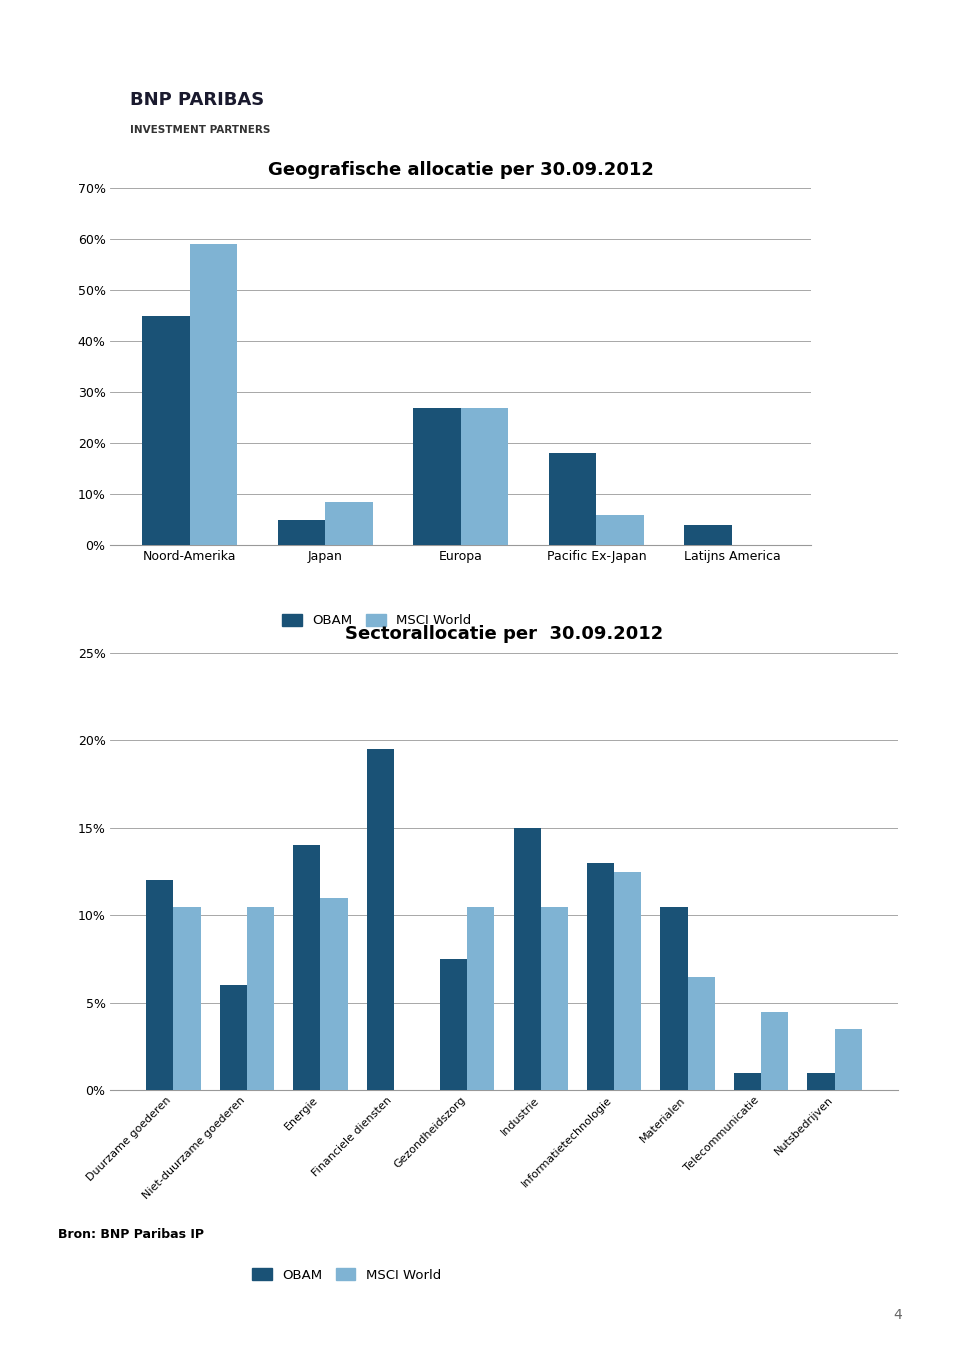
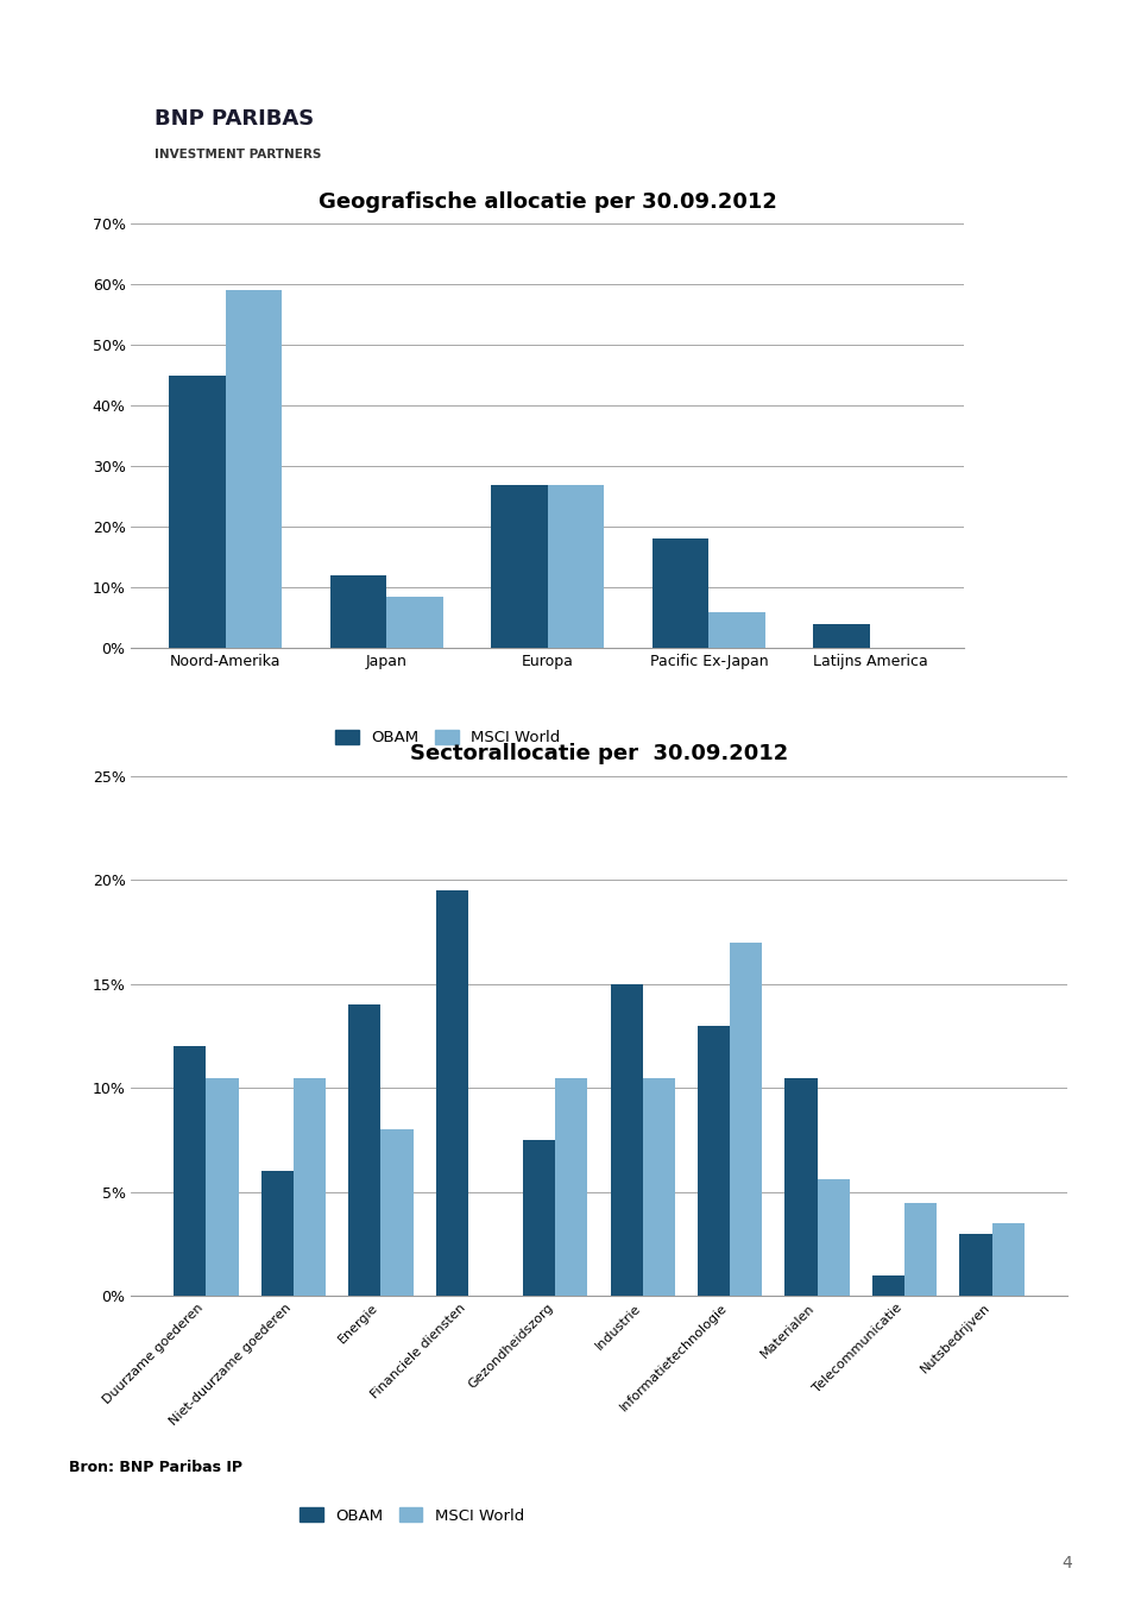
Geografische allocatie per 30.09.2012/OBAM/Japan: 5% -> 12%
Sectorallocatie per 30.09.2012/MSCI World/Energie: 11.0% -> 8.0%
Sectorallocatie per 30.09.2012/MSCI World/Informatietechnologie: 12.5% -> 17.0%
Sectorallocatie per 30.09.2012/MSCI World/Materialen: 6.5% -> 5.6%
Sectorallocatie per 30.09.2012/OBAM/Nutsbedrijven: 1.0% -> 3.0%
